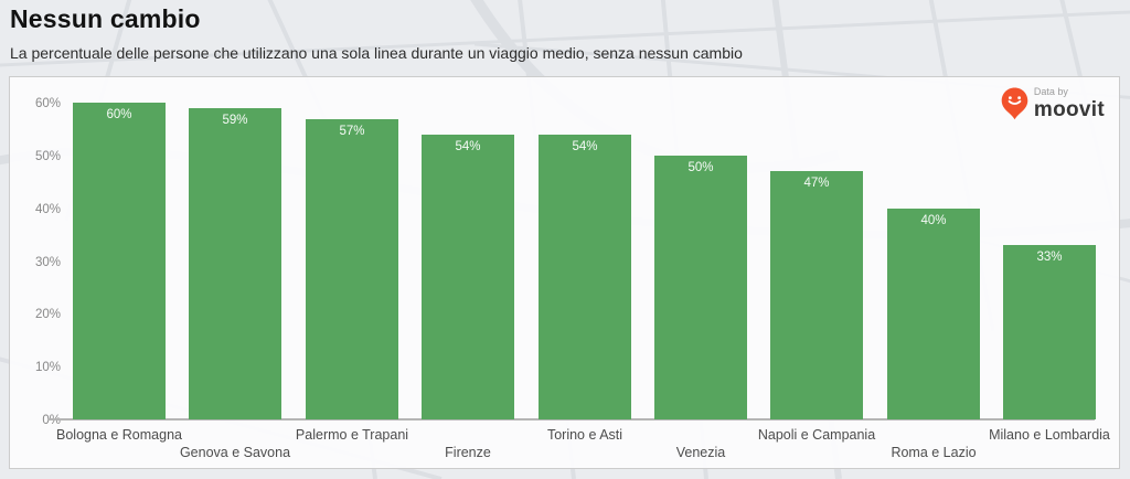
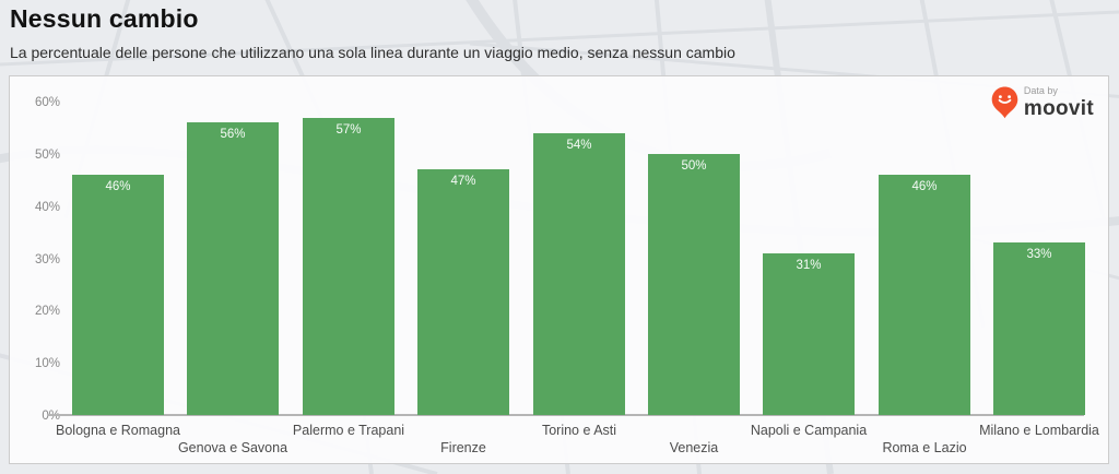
Bologna e Romagna: 60% -> 46%
Genova e Savona: 59% -> 56%
Firenze: 54% -> 47%
Napoli e Campania: 47% -> 31%
Roma e Lazio: 40% -> 46%
